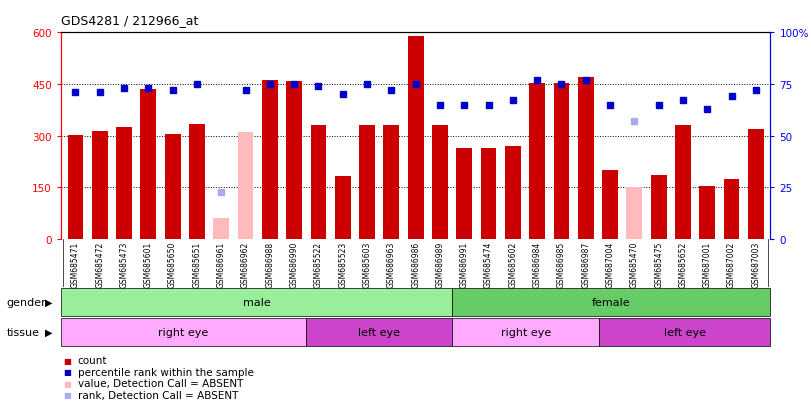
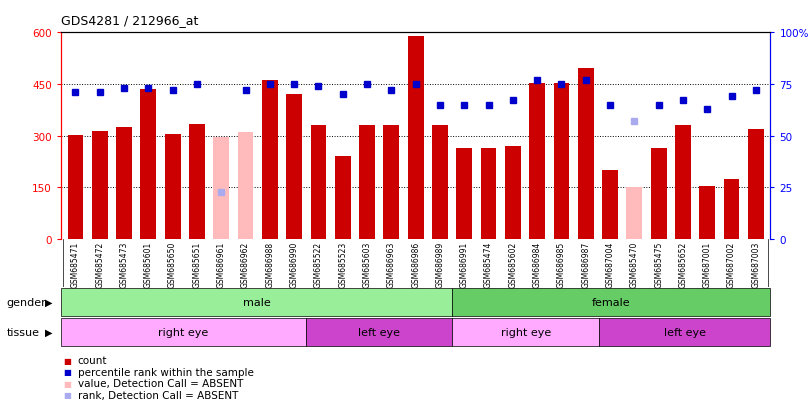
GSM686961: 60 -> 295
GSM686990: 458 -> 420
GSM685523: 183 -> 240
GSM686987: 470 -> 495
GSM685475: 185 -> 265
